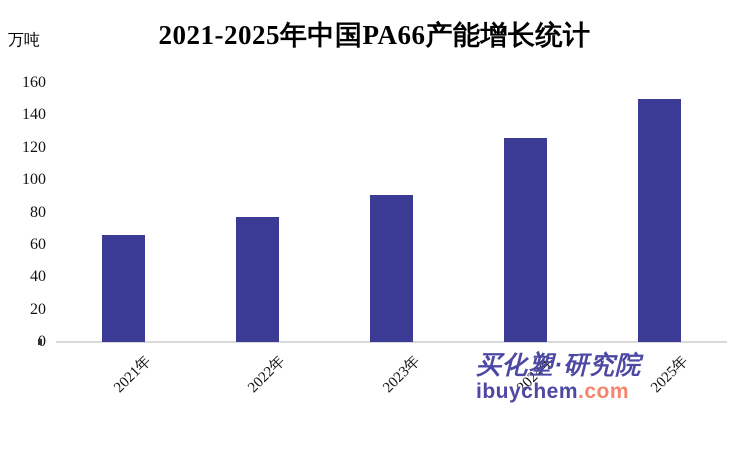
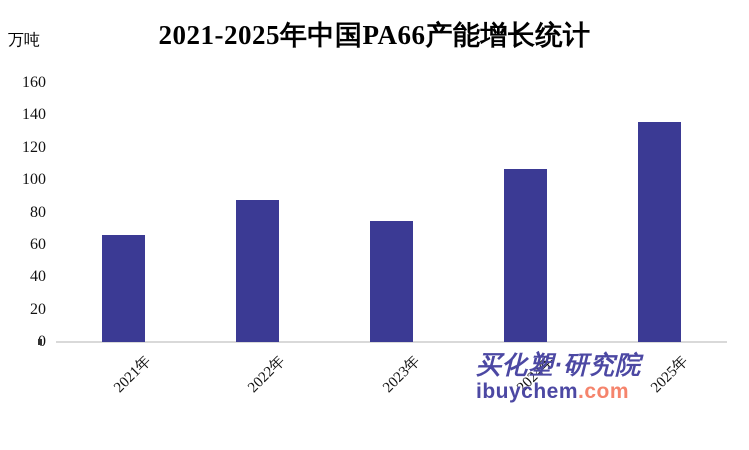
2022年: 77 -> 88
2023年: 91 -> 75
2024年: 126 -> 107
2025年: 150 -> 136
